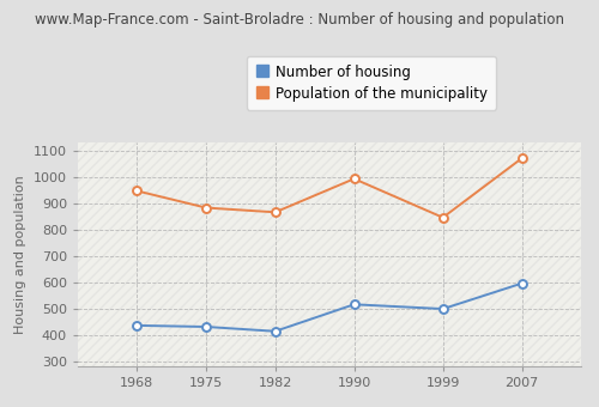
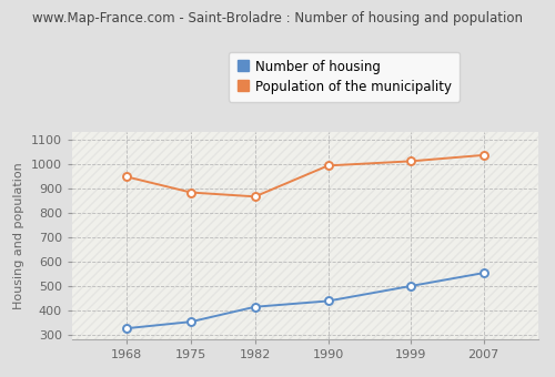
Number of housing/1968: 435 -> 325
Number of housing/1975: 430 -> 352
Number of housing/1990: 515 -> 437
Population of the municipality/1999: 845 -> 1010
Number of housing/2007: 595 -> 552
Population of the municipality/2007: 1070 -> 1035
